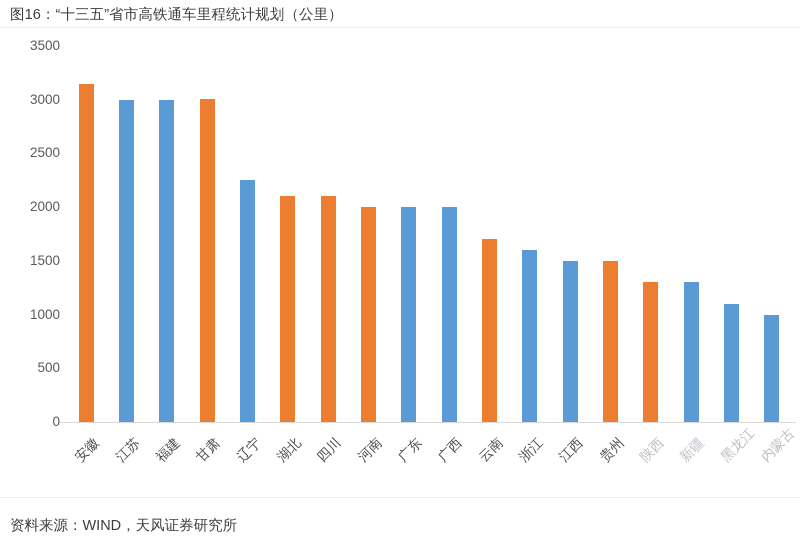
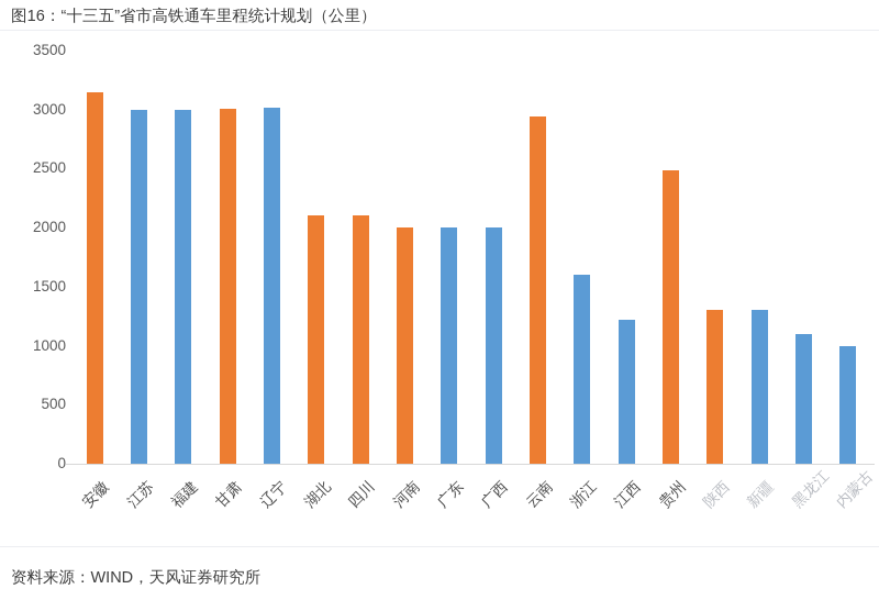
辽宁: 2250 -> 3020
云南: 1700 -> 2940
江西: 1500 -> 1220
贵州: 1500 -> 2490
